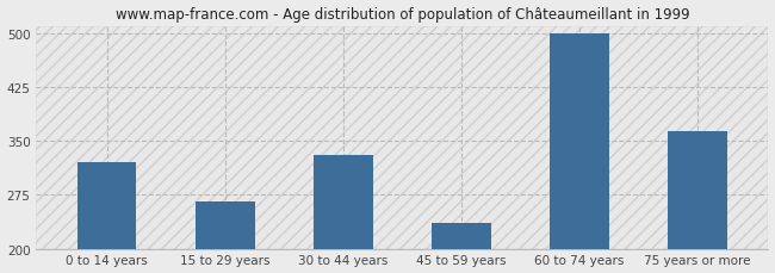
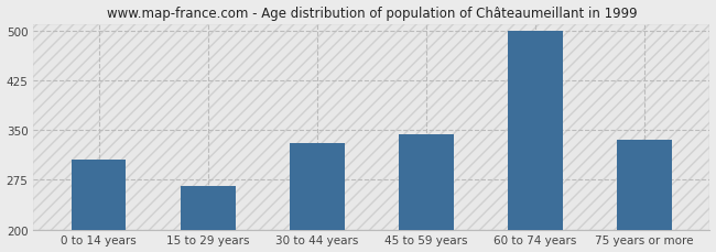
0 to 14 years: 320 -> 305
45 to 59 years: 236 -> 343
75 years or more: 364 -> 335
